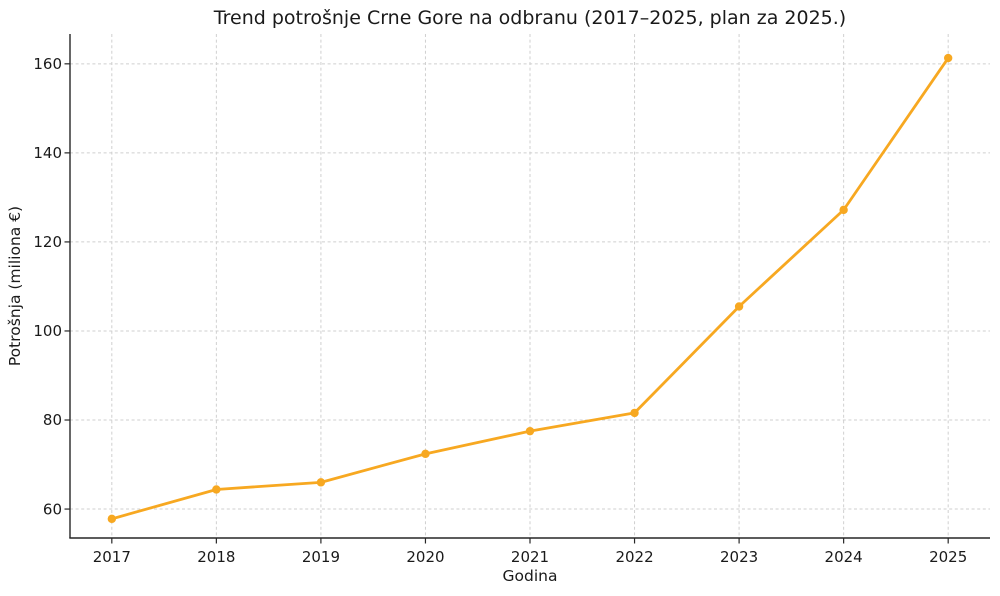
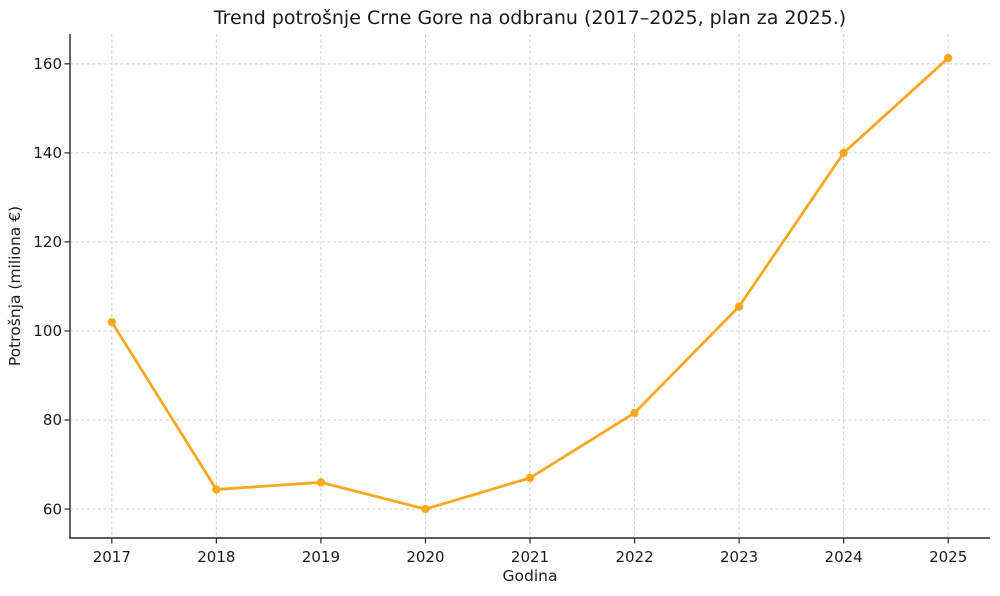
2017: 58 -> 102
2020: 72 -> 60
2021: 78 -> 67
2024: 127 -> 140
